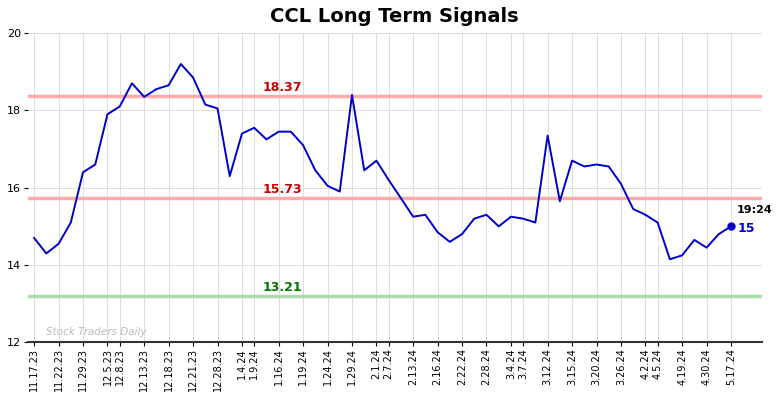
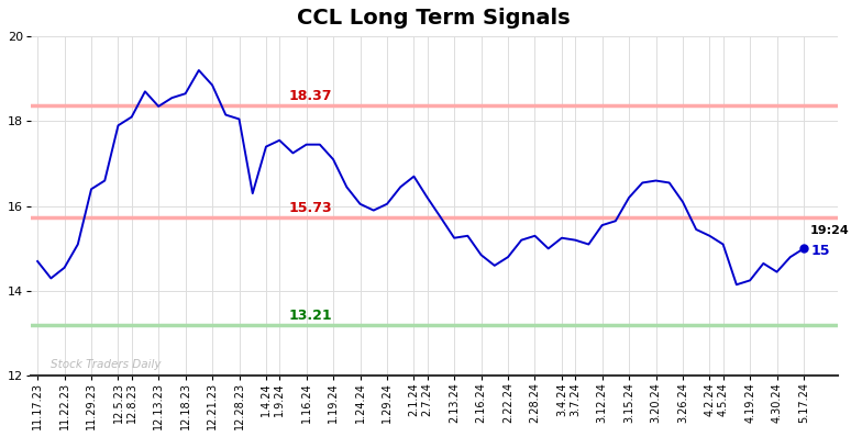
1.29.24: 18.40 -> 16.05
3.12.24: 17.35 -> 15.55
3.15.24: 16.70 -> 16.20
